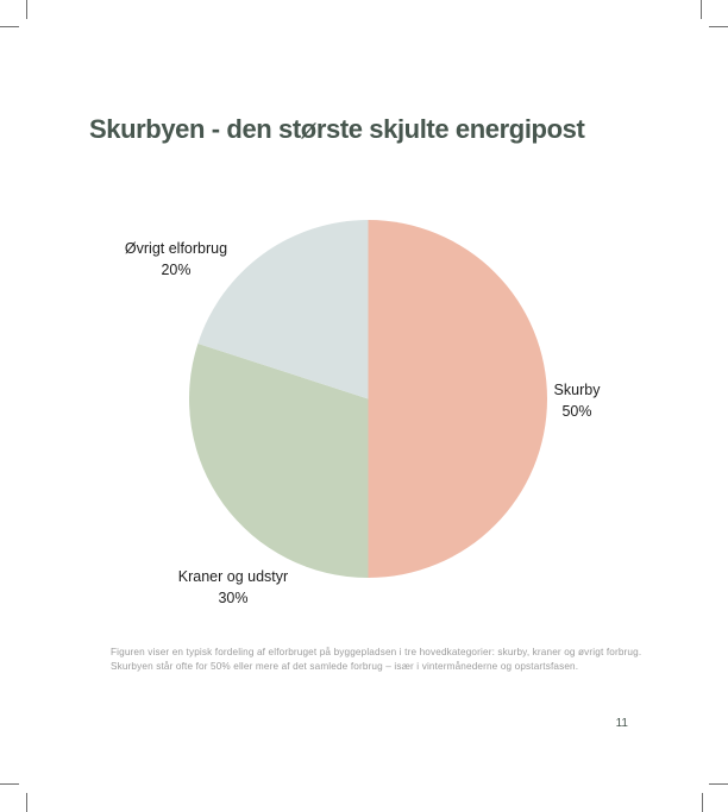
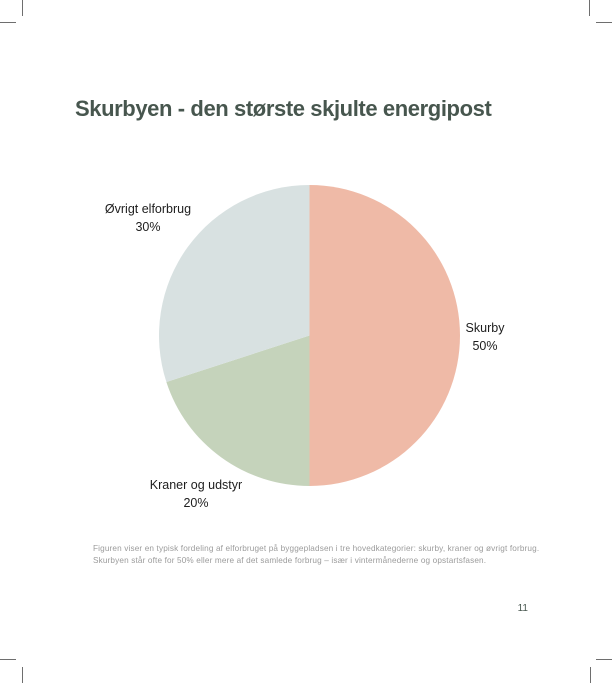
Kraner og udstyr: 30% -> 20%
Øvrigt elforbrug: 20% -> 30%
